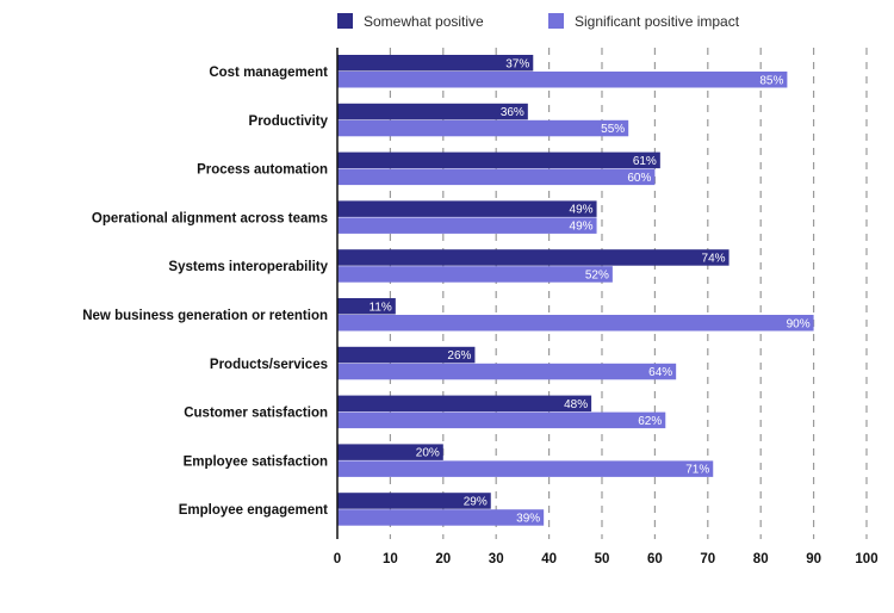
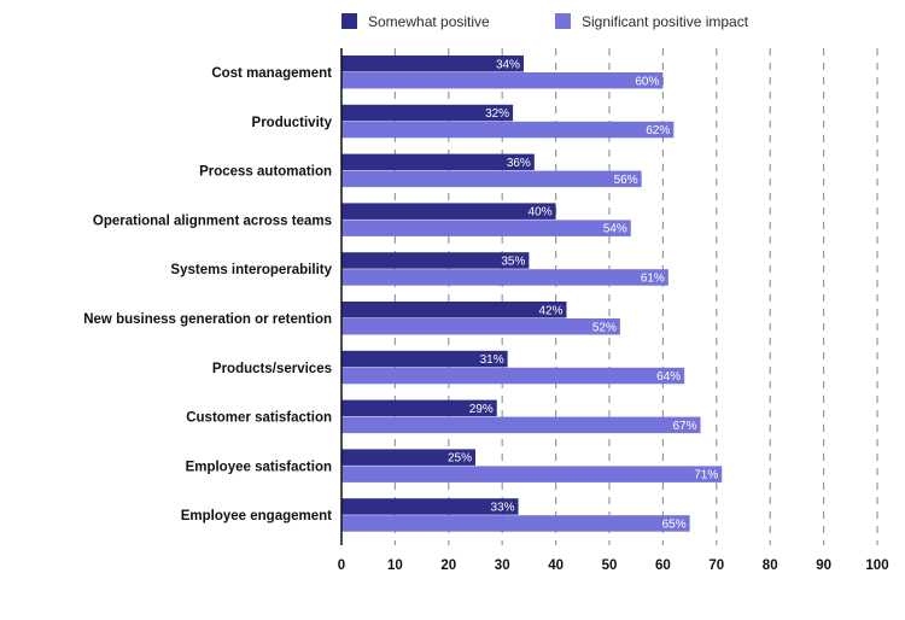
Somewhat positive/Cost management: 37% -> 34%
Significant positive impact/Cost management: 85% -> 60%
Somewhat positive/Productivity: 36% -> 32%
Significant positive impact/Productivity: 55% -> 62%
Somewhat positive/Process automation: 61% -> 36%
Significant positive impact/Process automation: 60% -> 56%
Somewhat positive/Operational alignment across teams: 49% -> 40%
Significant positive impact/Operational alignment across teams: 49% -> 54%
Somewhat positive/Systems interoperability: 74% -> 35%
Significant positive impact/Systems interoperability: 52% -> 61%
Somewhat positive/New business generation or retention: 11% -> 42%
Significant positive impact/New business generation or retention: 90% -> 52%
Somewhat positive/Products/services: 26% -> 31%
Somewhat positive/Customer satisfaction: 48% -> 29%
Significant positive impact/Customer satisfaction: 62% -> 67%
Somewhat positive/Employee satisfaction: 20% -> 25%
Somewhat positive/Employee engagement: 29% -> 33%
Significant positive impact/Employee engagement: 39% -> 65%
